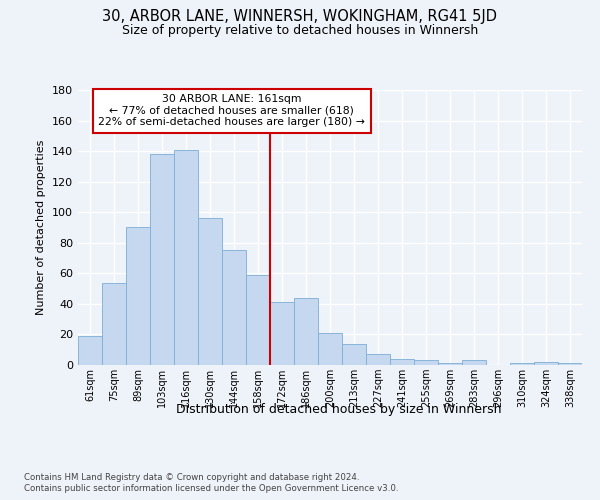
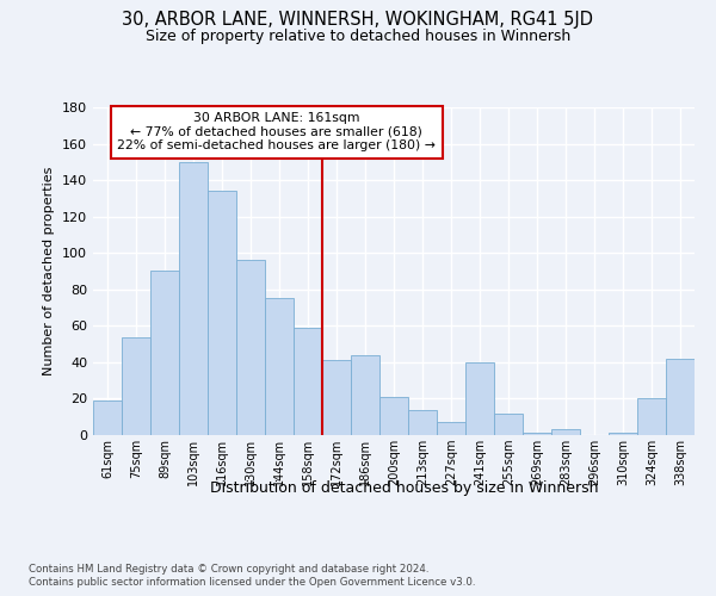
103sqm: 138 -> 150
116sqm: 141 -> 134
241sqm: 4 -> 40
255sqm: 3 -> 12
324sqm: 2 -> 20
338sqm: 1 -> 42
